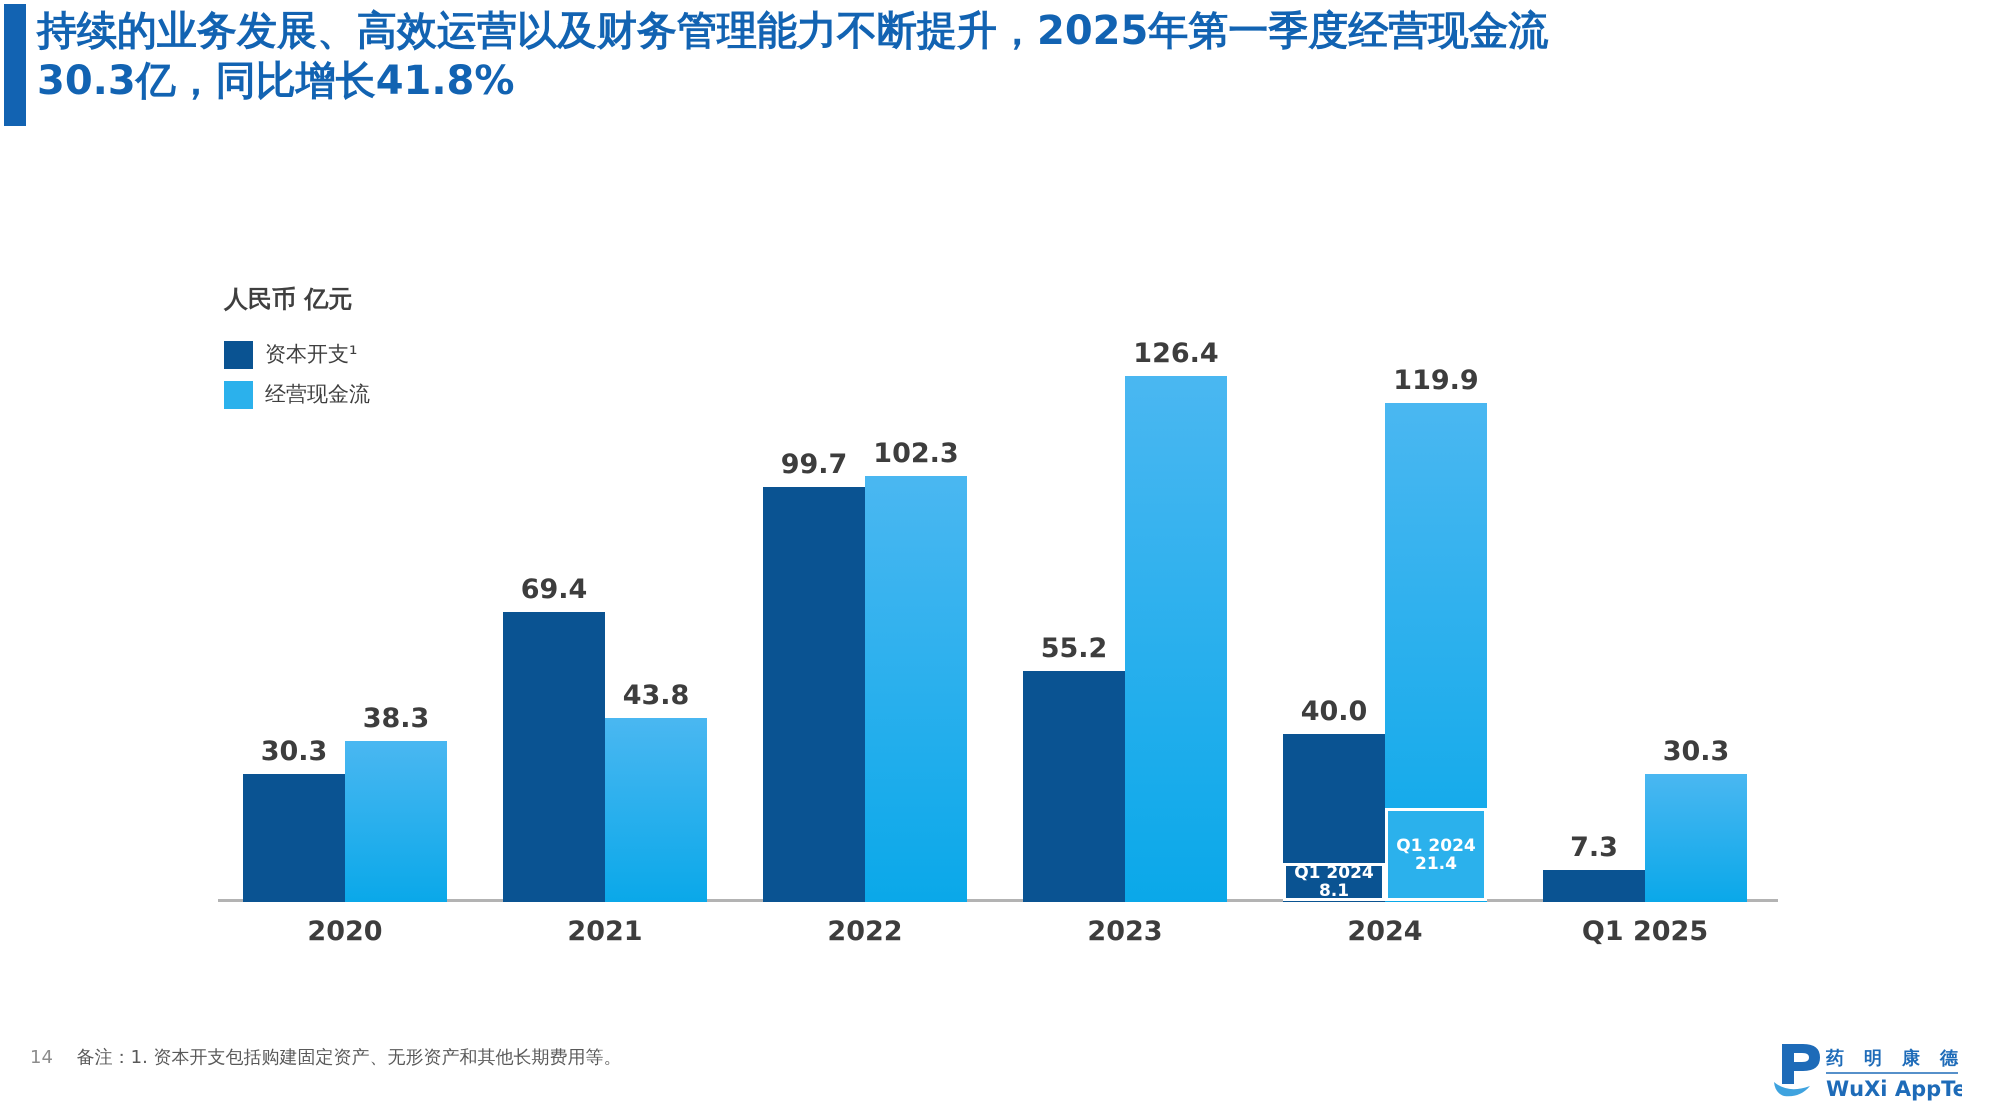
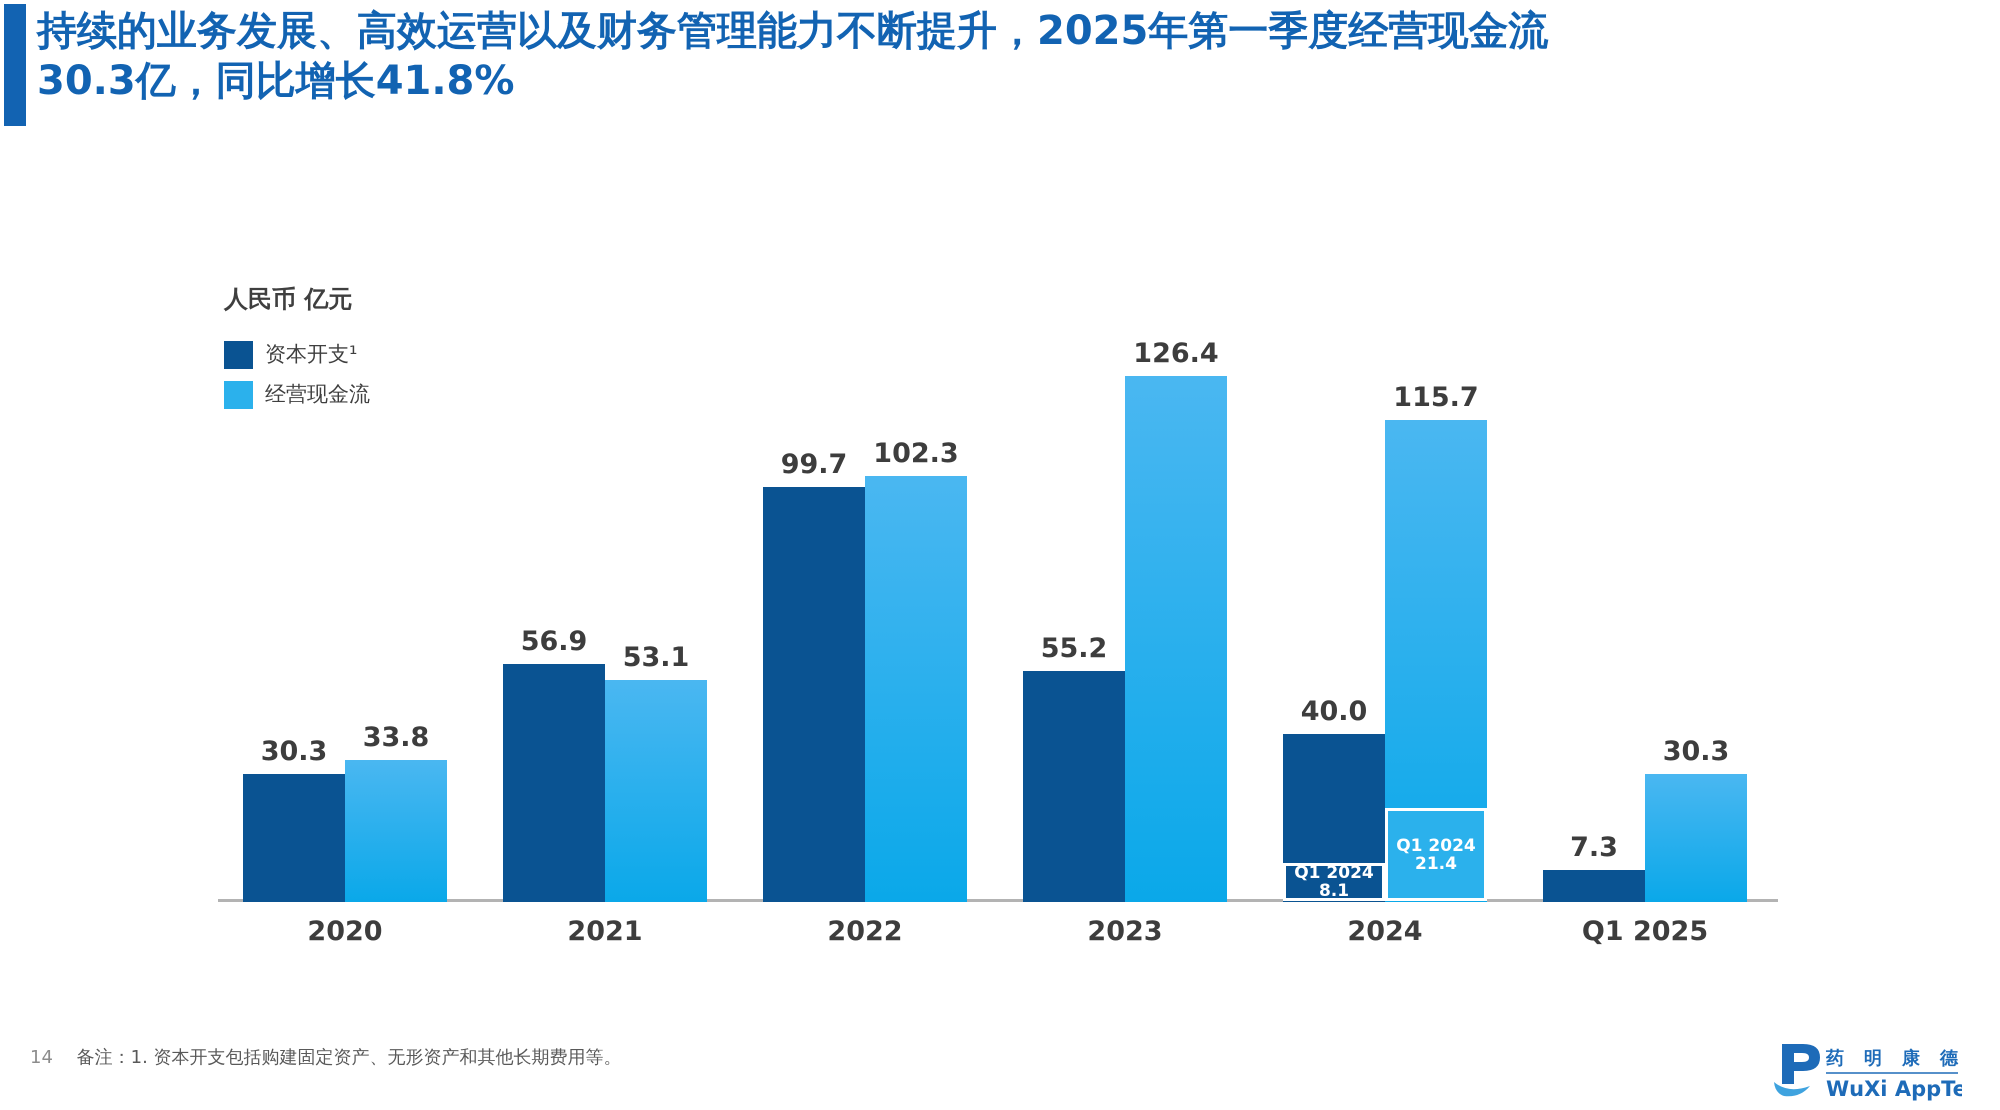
经营现金流/2020: 38.3 -> 33.8
资本开支¹/2021: 69.4 -> 56.9
经营现金流/2021: 43.8 -> 53.1
经营现金流/2024: 119.9 -> 115.7
